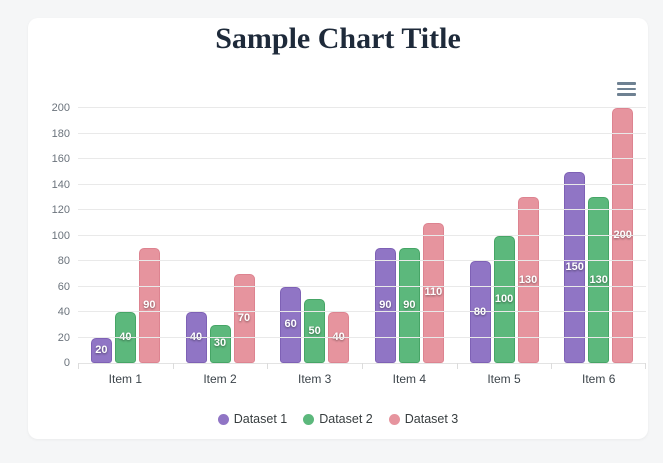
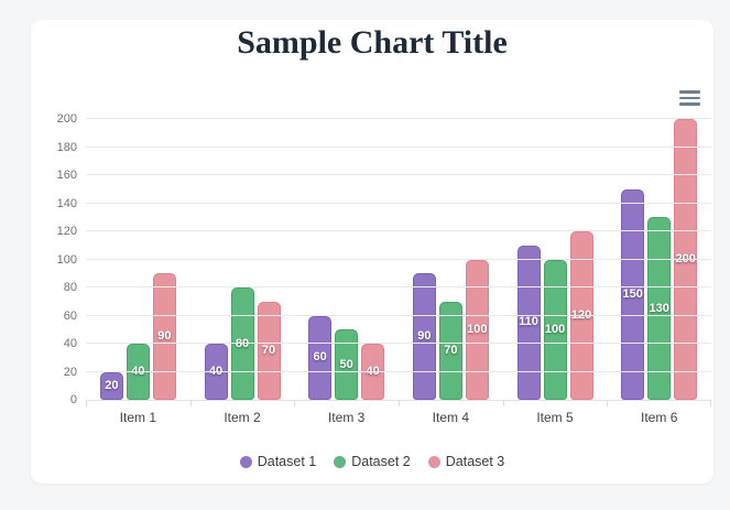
Dataset 2/Item 2: 30 -> 80
Dataset 2/Item 4: 90 -> 70
Dataset 3/Item 4: 110 -> 100
Dataset 1/Item 5: 80 -> 110
Dataset 3/Item 5: 130 -> 120
